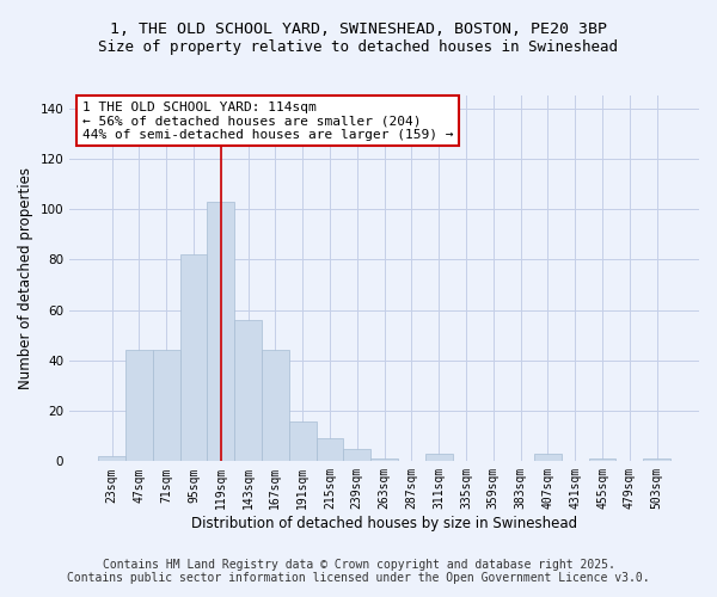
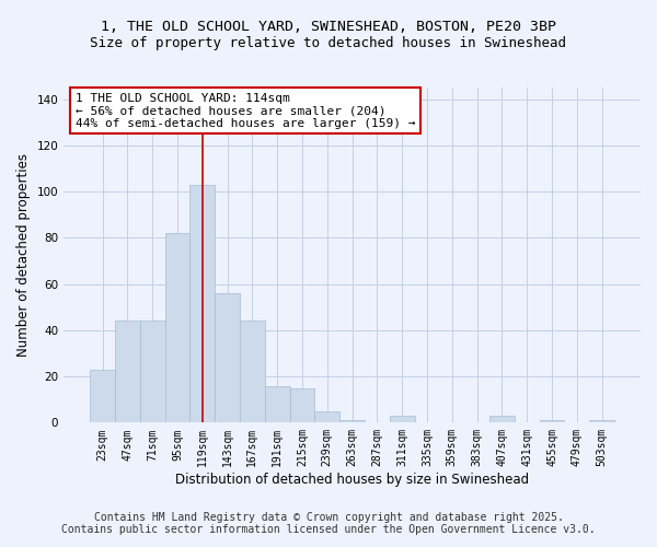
23sqm: 2 -> 23
215sqm: 9 -> 15
